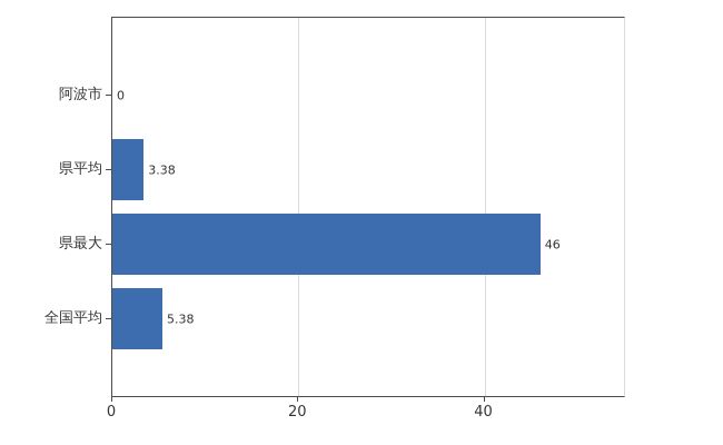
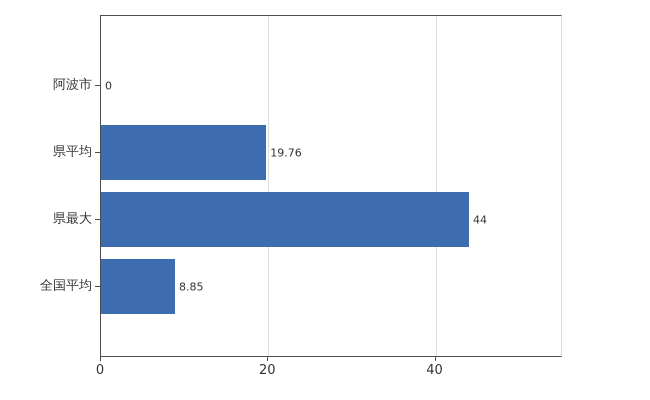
県平均: 3.38 -> 19.76
県最大: 46 -> 44
全国平均: 5.38 -> 8.85
